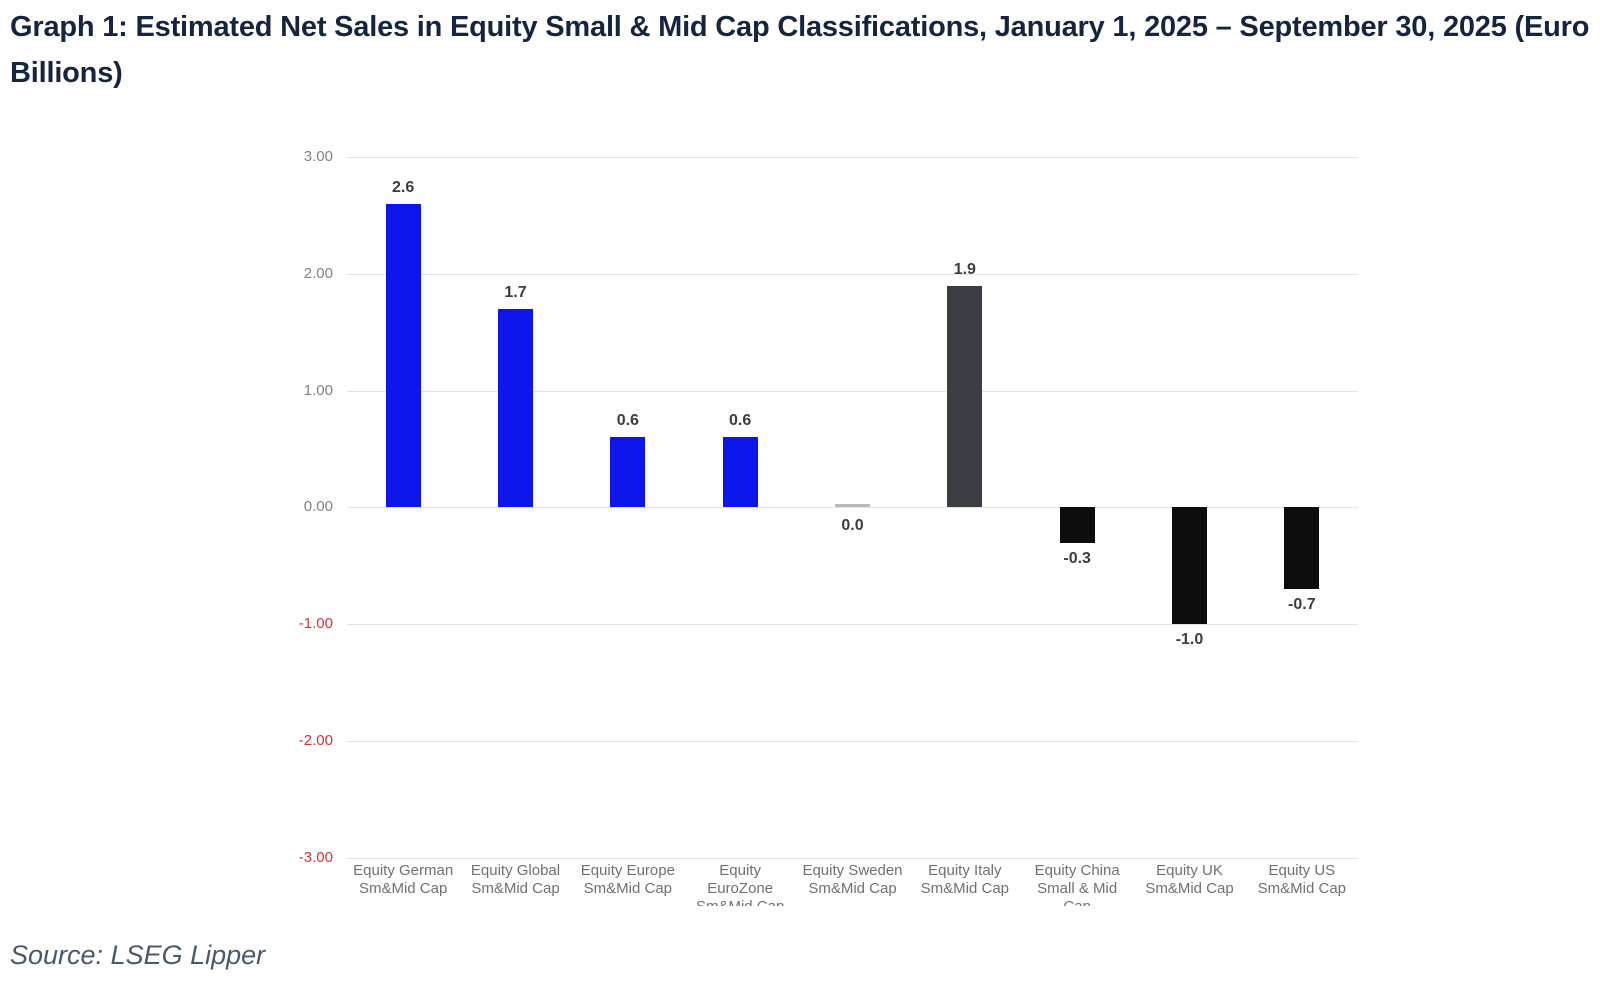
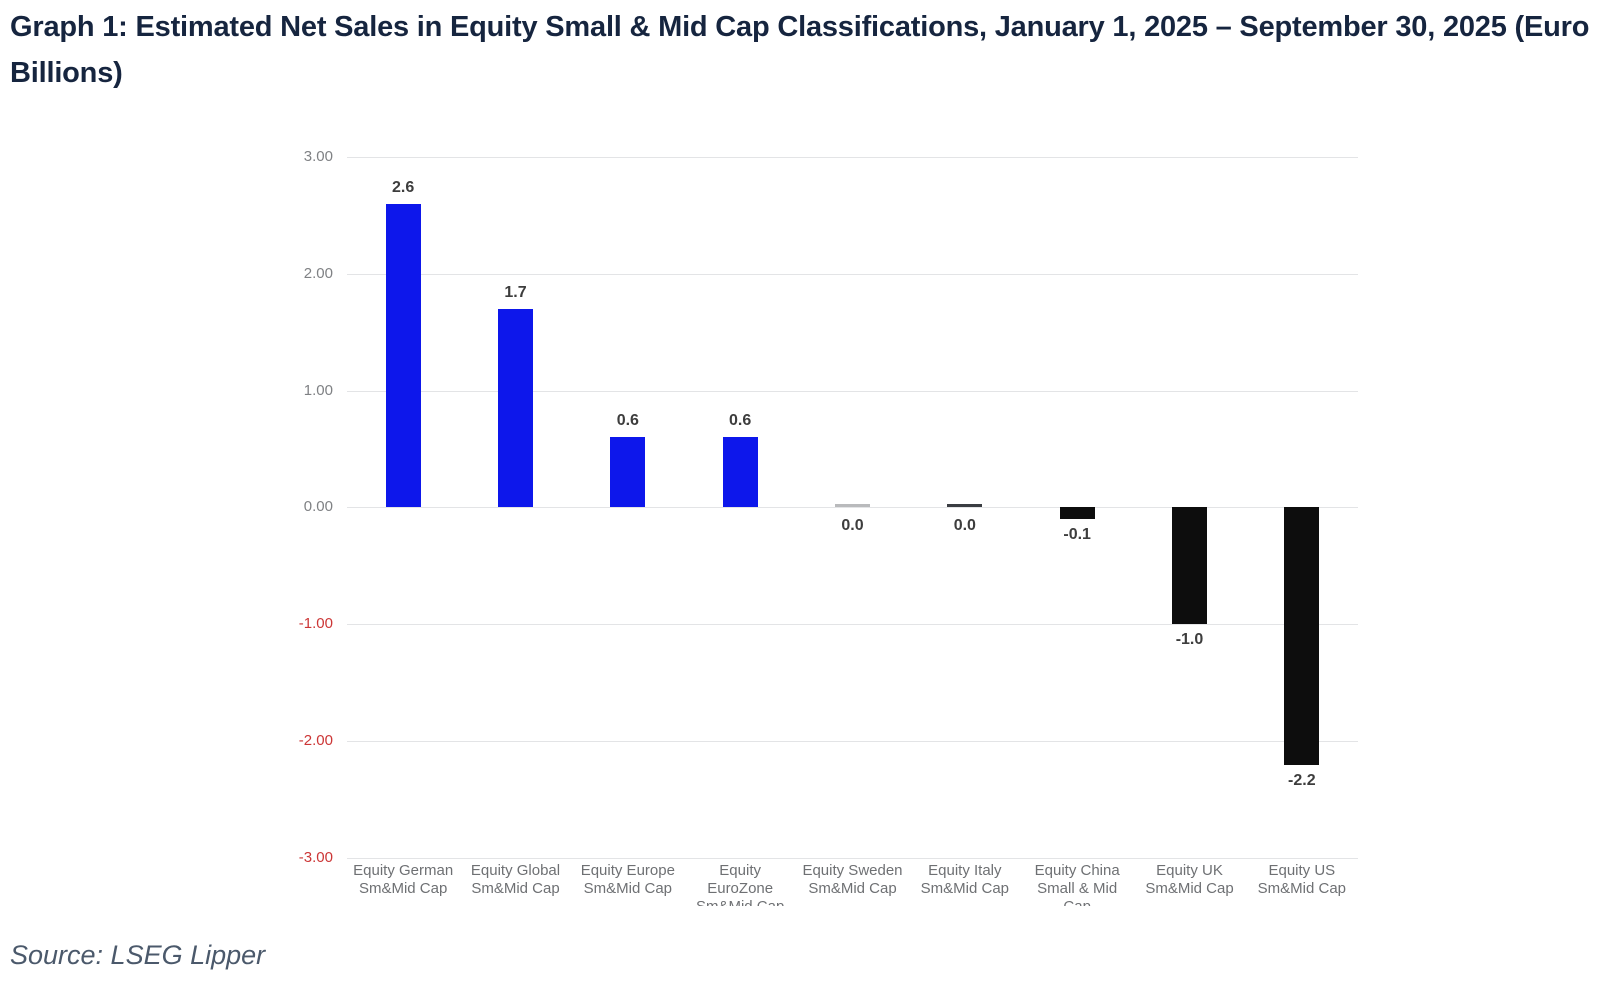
Equity Italy Sm&Mid Cap: 1.9 -> 0.0
Equity China Small & Mid Cap: -0.3 -> -0.1
Equity US Sm&Mid Cap: -0.7 -> -2.2
